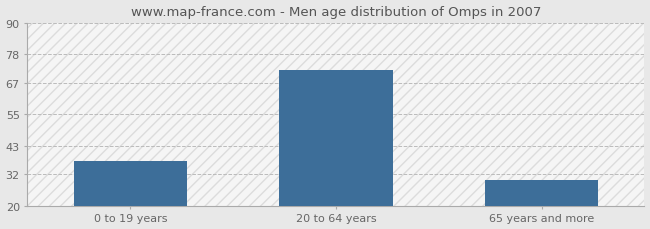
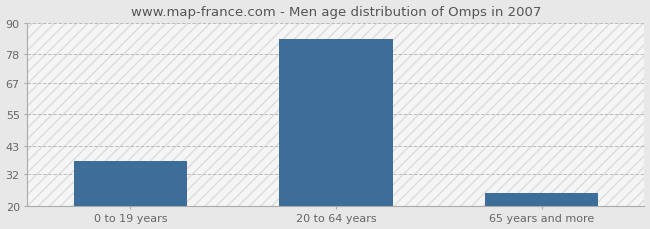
20 to 64 years: 72 -> 84
65 years and more: 30 -> 25
